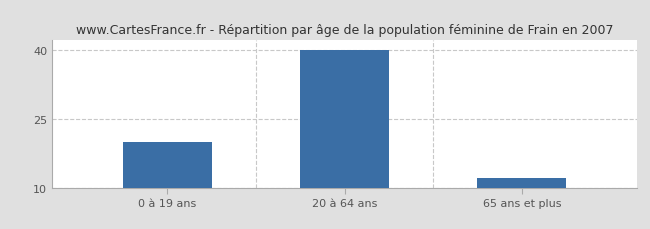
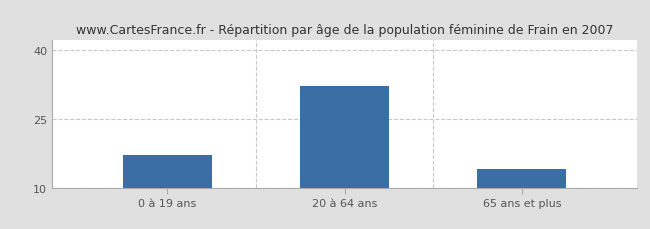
0 à 19 ans: 20 -> 17
20 à 64 ans: 40 -> 32
65 ans et plus: 12 -> 14
